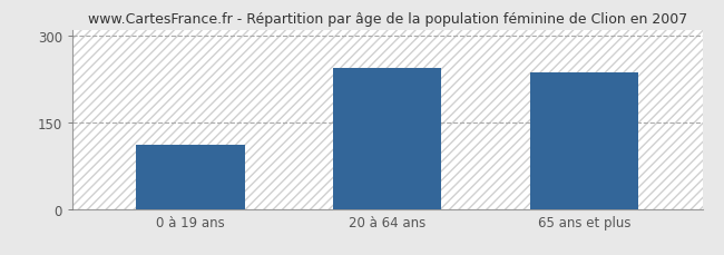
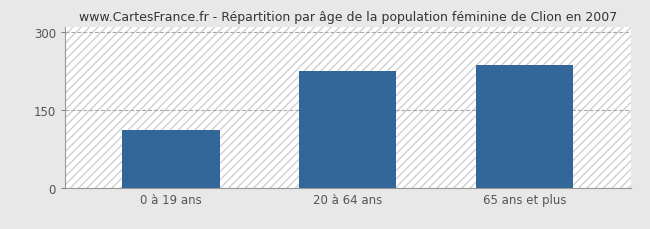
20 à 64 ans: 243 -> 224
